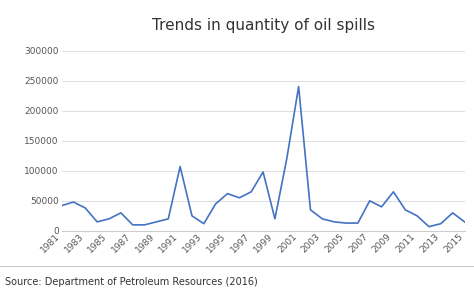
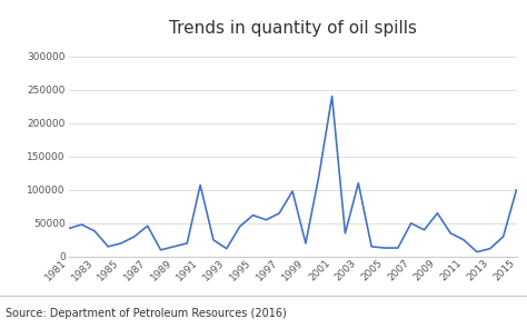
1987: 10000 -> 46000
2003: 20000 -> 110000
2015: 15000 -> 100000
